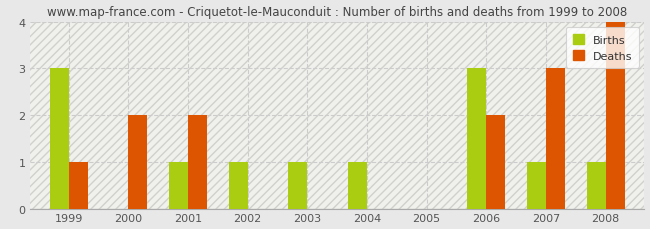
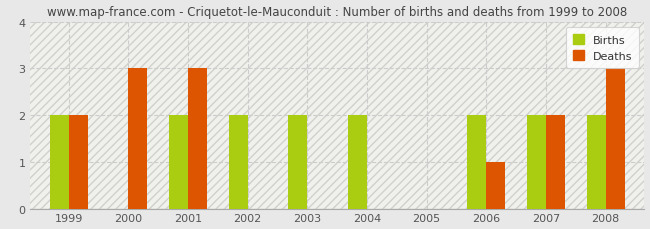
Births/1999: 3 -> 2
Deaths/1999: 1 -> 2
Deaths/2000: 2 -> 3
Births/2001: 1 -> 2
Deaths/2001: 2 -> 3
Births/2002: 1 -> 2
Births/2003: 1 -> 2
Births/2004: 1 -> 2
Births/2006: 3 -> 2
Deaths/2006: 2 -> 1
Births/2007: 1 -> 2
Deaths/2007: 3 -> 2
Births/2008: 1 -> 2
Deaths/2008: 4 -> 3
